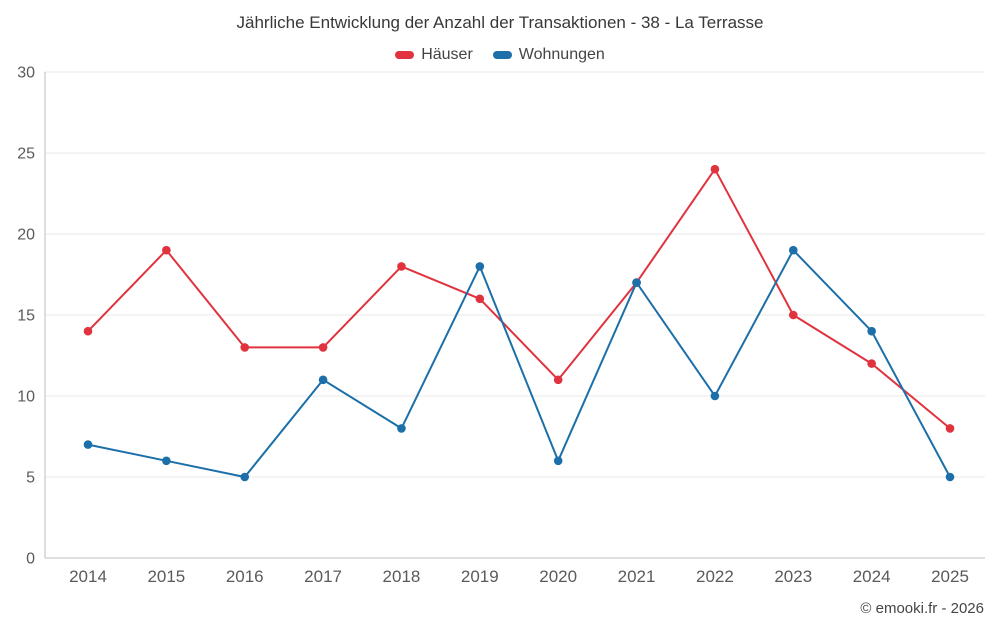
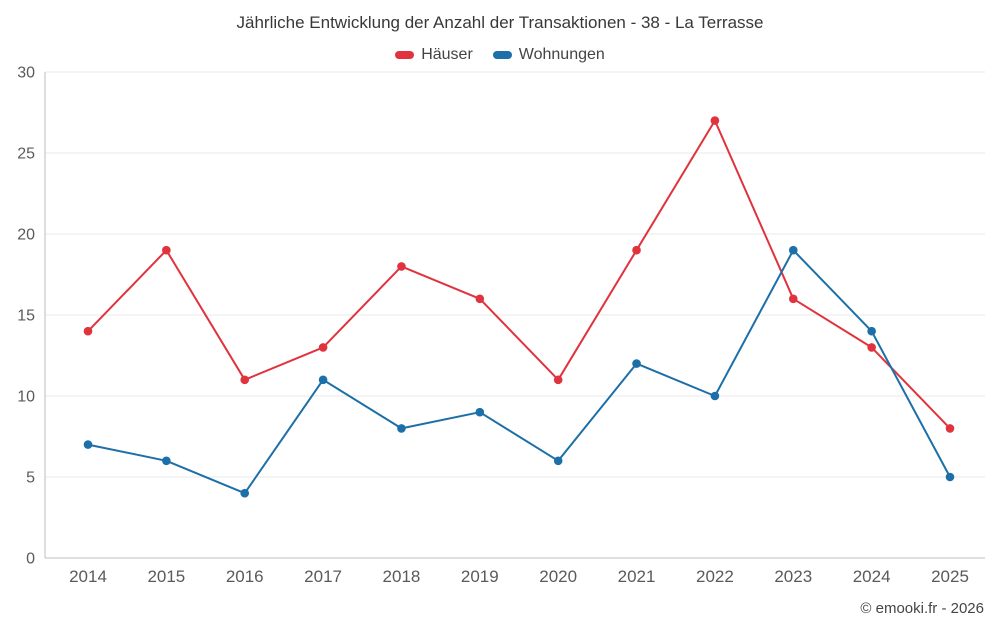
Häuser/2016: 13 -> 11
Wohnungen/2016: 5 -> 4
Wohnungen/2019: 18 -> 9
Häuser/2021: 17 -> 19
Wohnungen/2021: 17 -> 12
Häuser/2022: 24 -> 27
Häuser/2023: 15 -> 16
Häuser/2024: 12 -> 13
